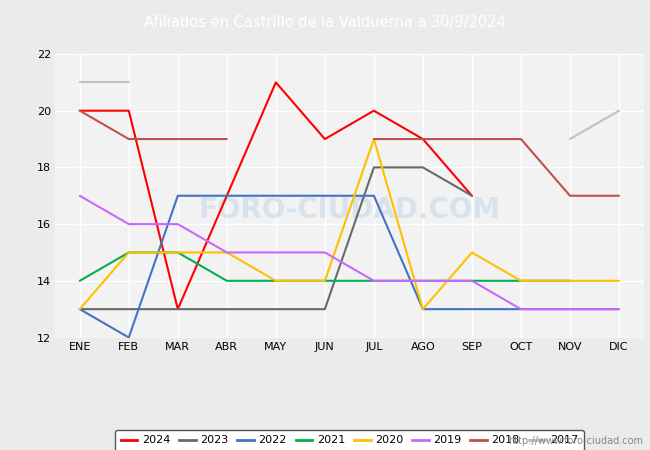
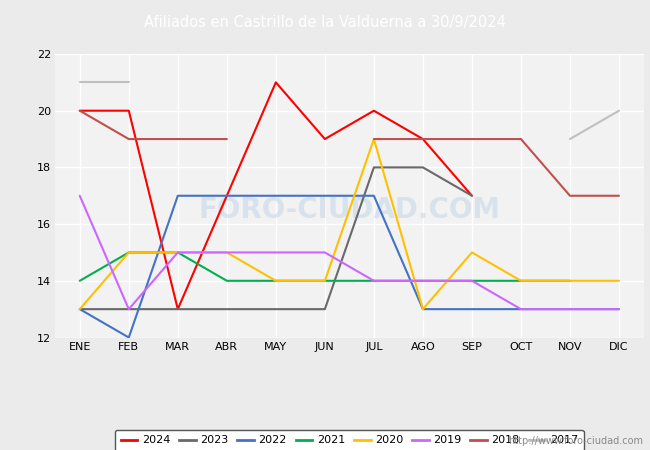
2019/FEB: 16 -> 13
2019/MAR: 16 -> 15
